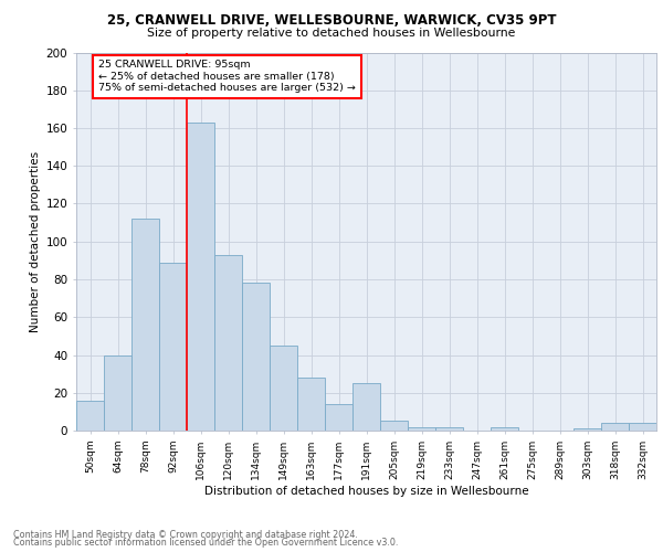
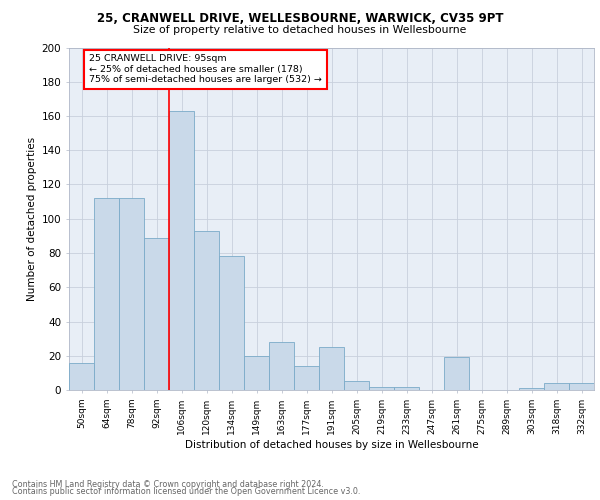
64sqm: 40 -> 112
149sqm: 45 -> 20
261sqm: 2 -> 19
